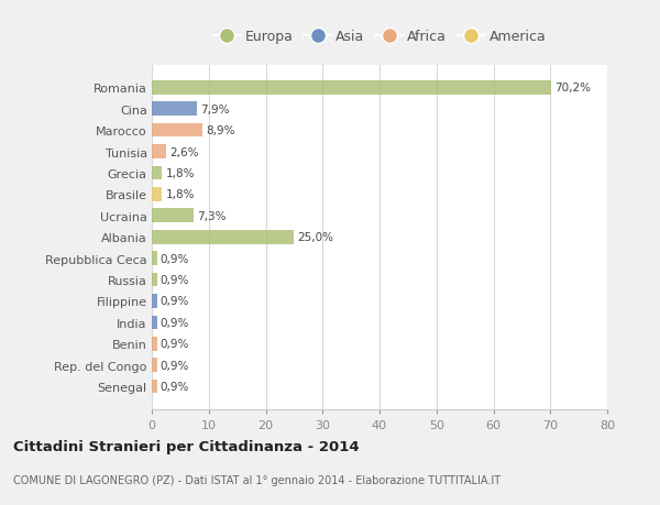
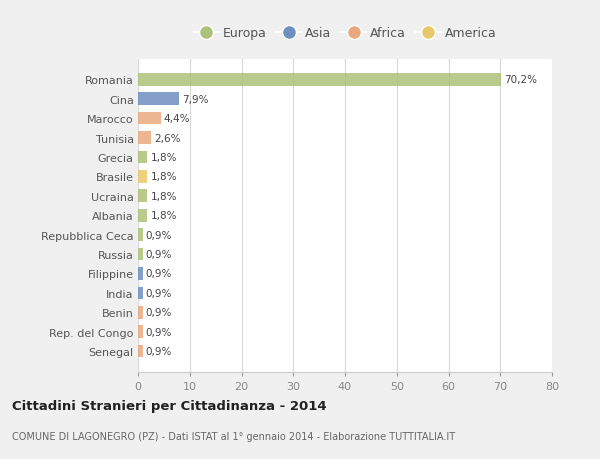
Marocco: 8,9% -> 4,4%
Ucraina: 7,3% -> 1,8%
Albania: 25,0% -> 1,8%
